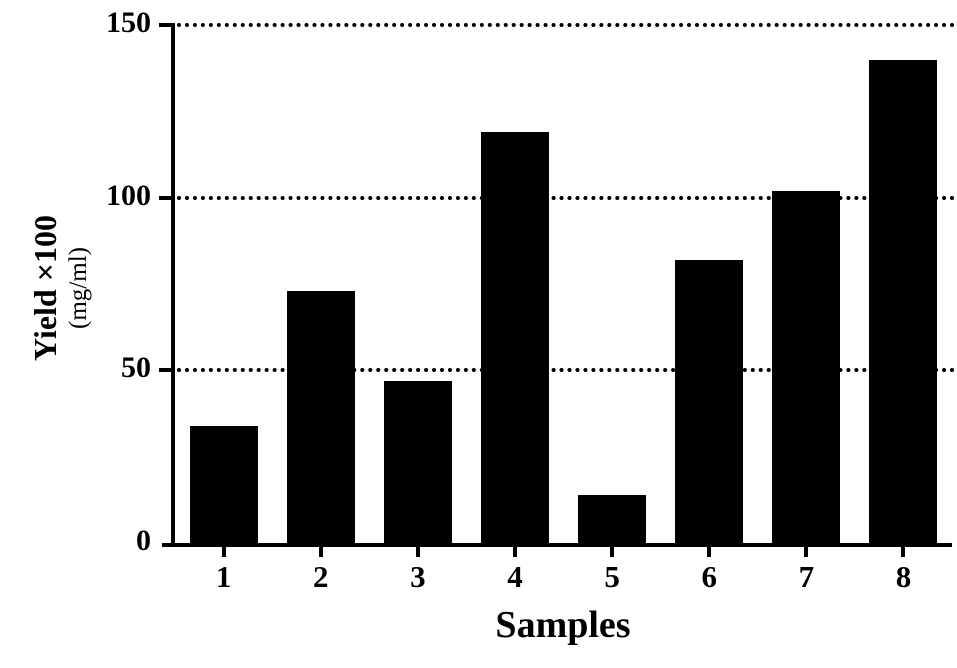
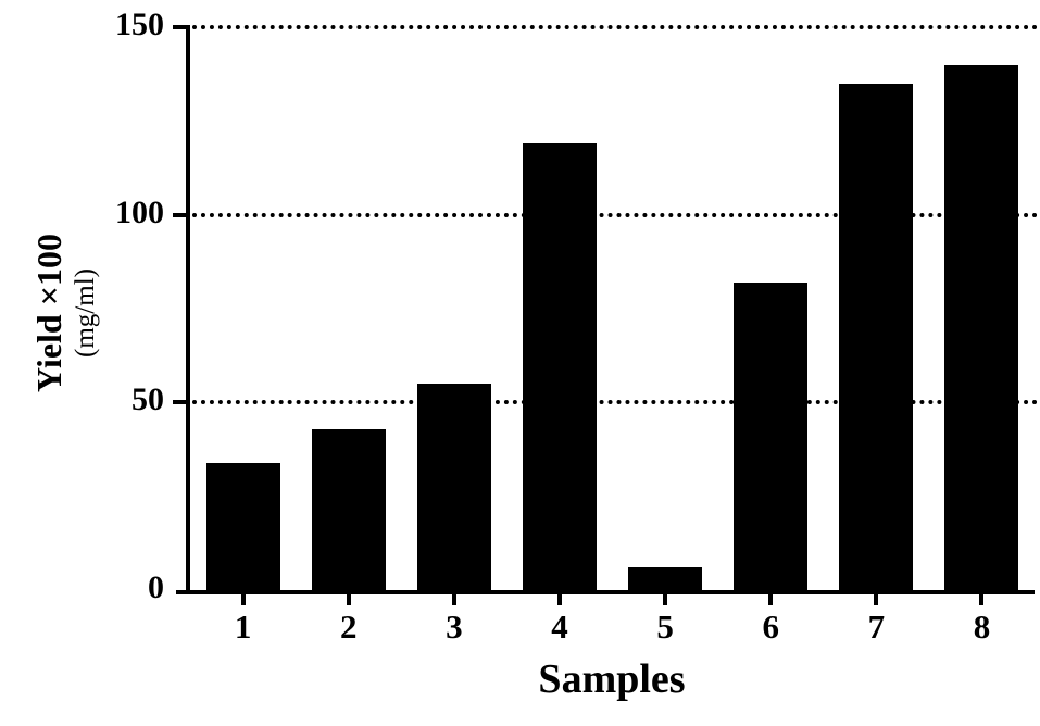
2: 73 -> 43
3: 47 -> 55
5: 14 -> 6
7: 102 -> 135
